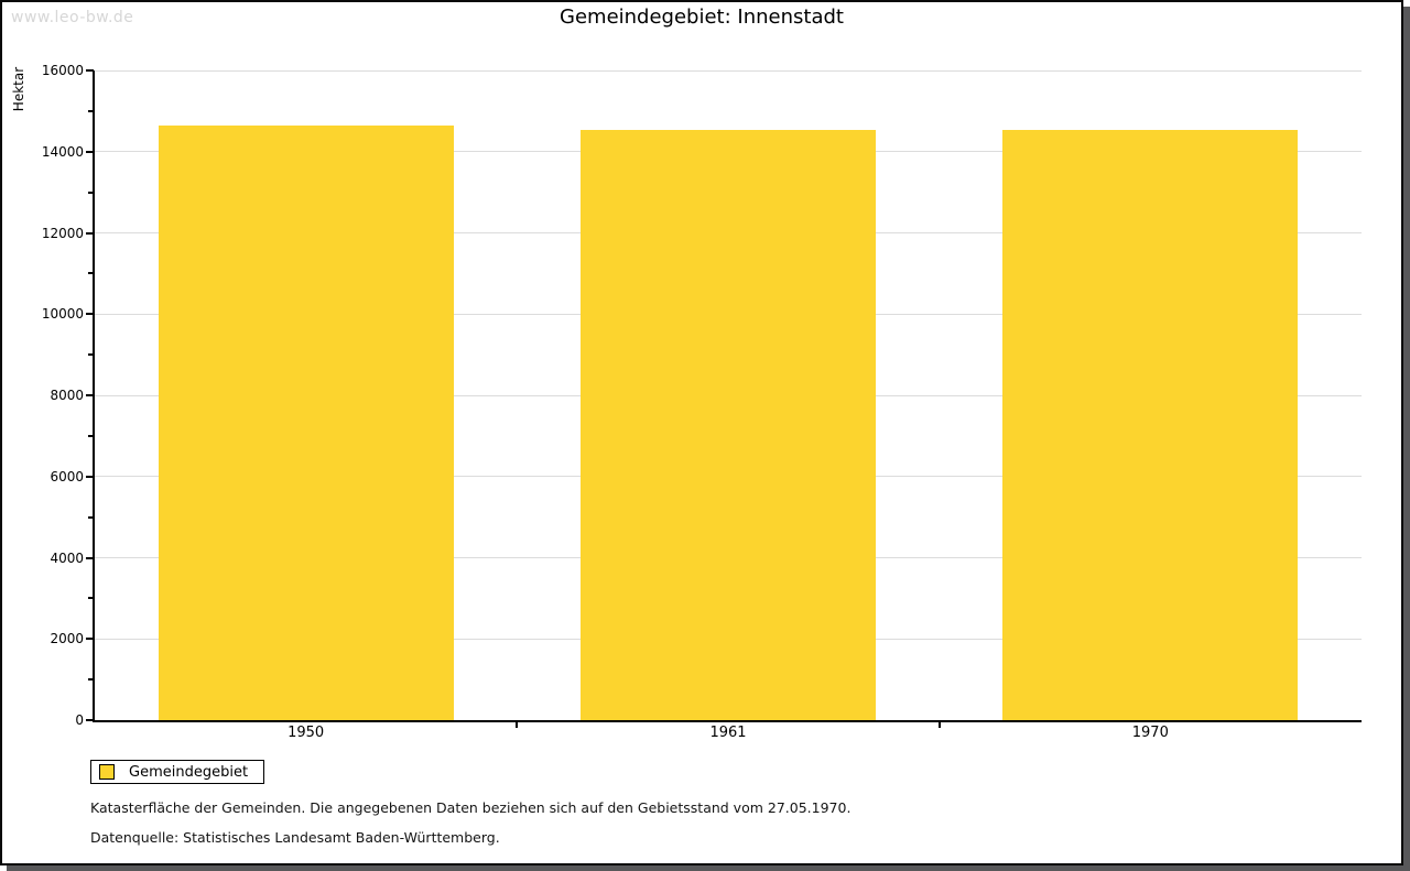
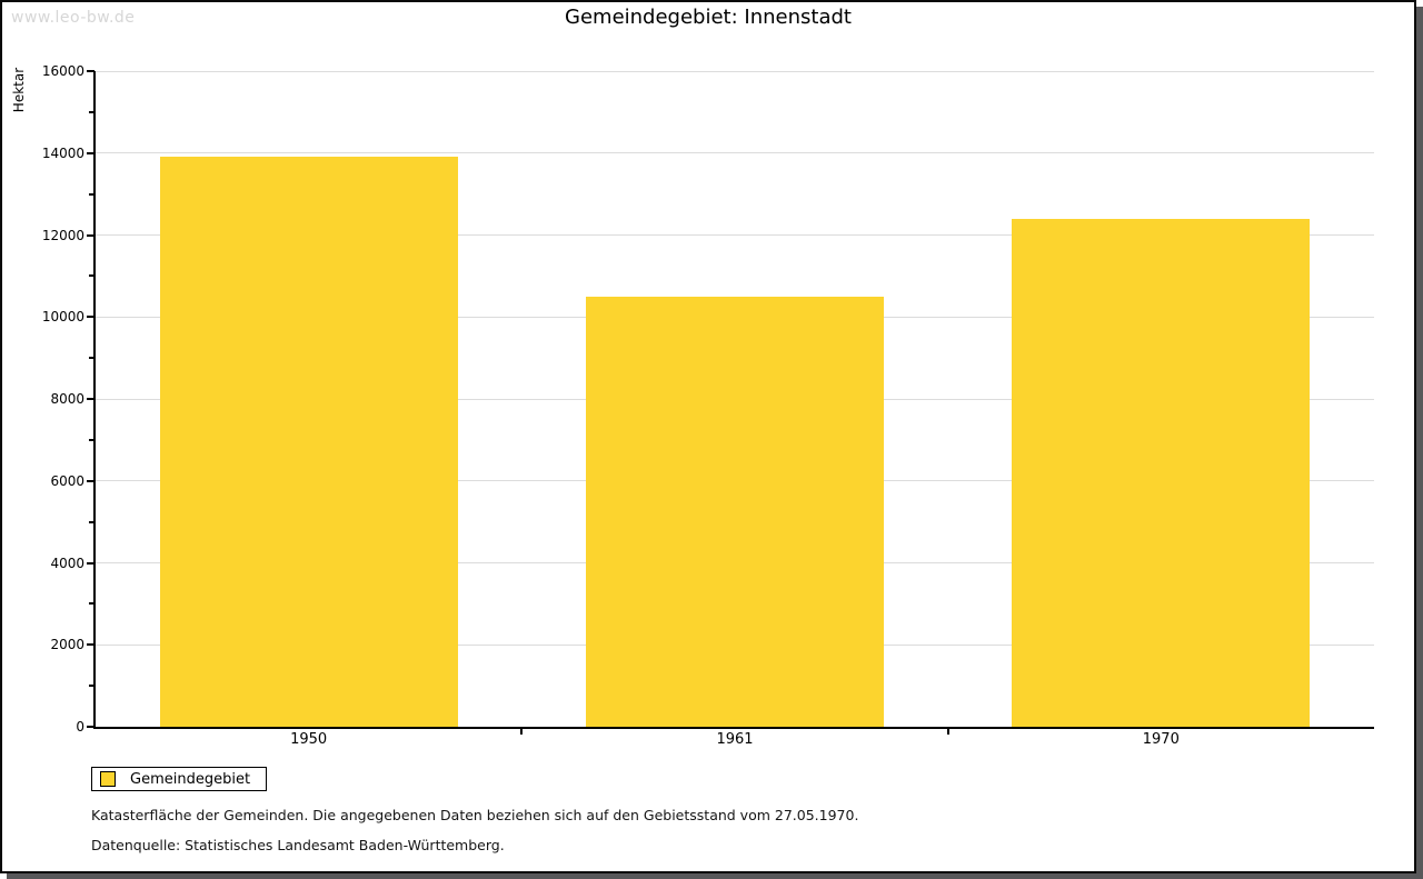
1950: 14600 -> 13900
1961: 14500 -> 10500
1970: 14500 -> 12400
